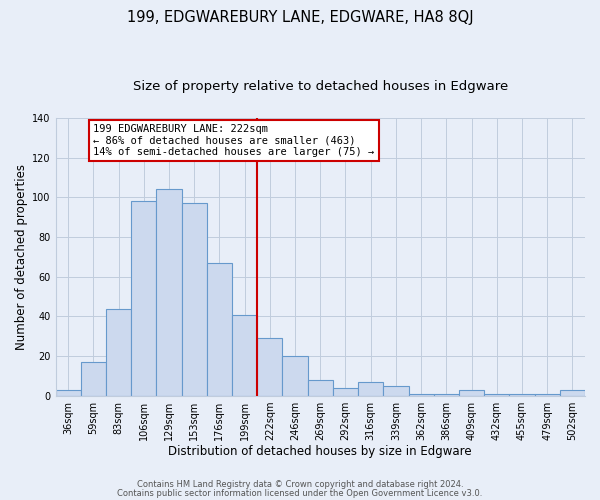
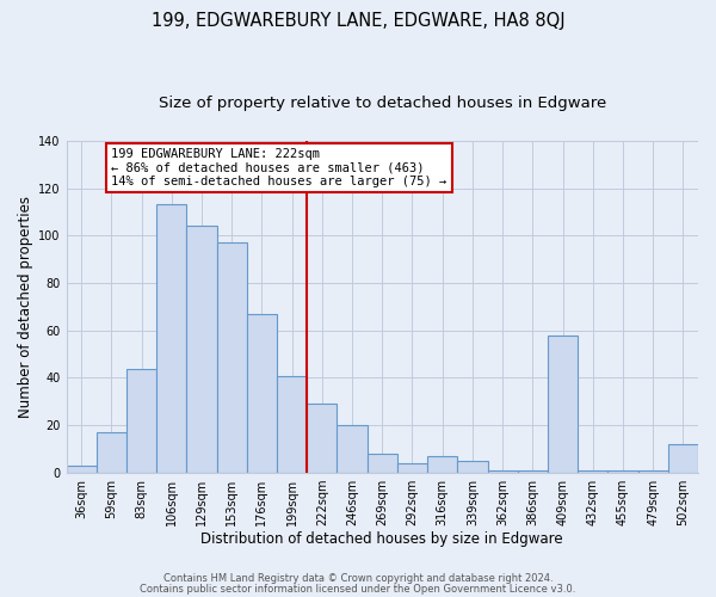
106sqm: 98 -> 113
409sqm: 3 -> 58
502sqm: 3 -> 12
